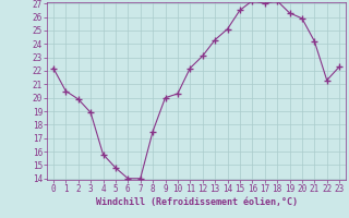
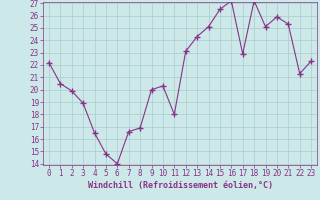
4: 15.8 -> 16.5
7: 14.0 -> 16.6
8: 17.5 -> 16.9
11: 22.2 -> 18.0
17: 27.0 -> 22.9
19: 26.3 -> 25.1
21: 24.2 -> 25.3
